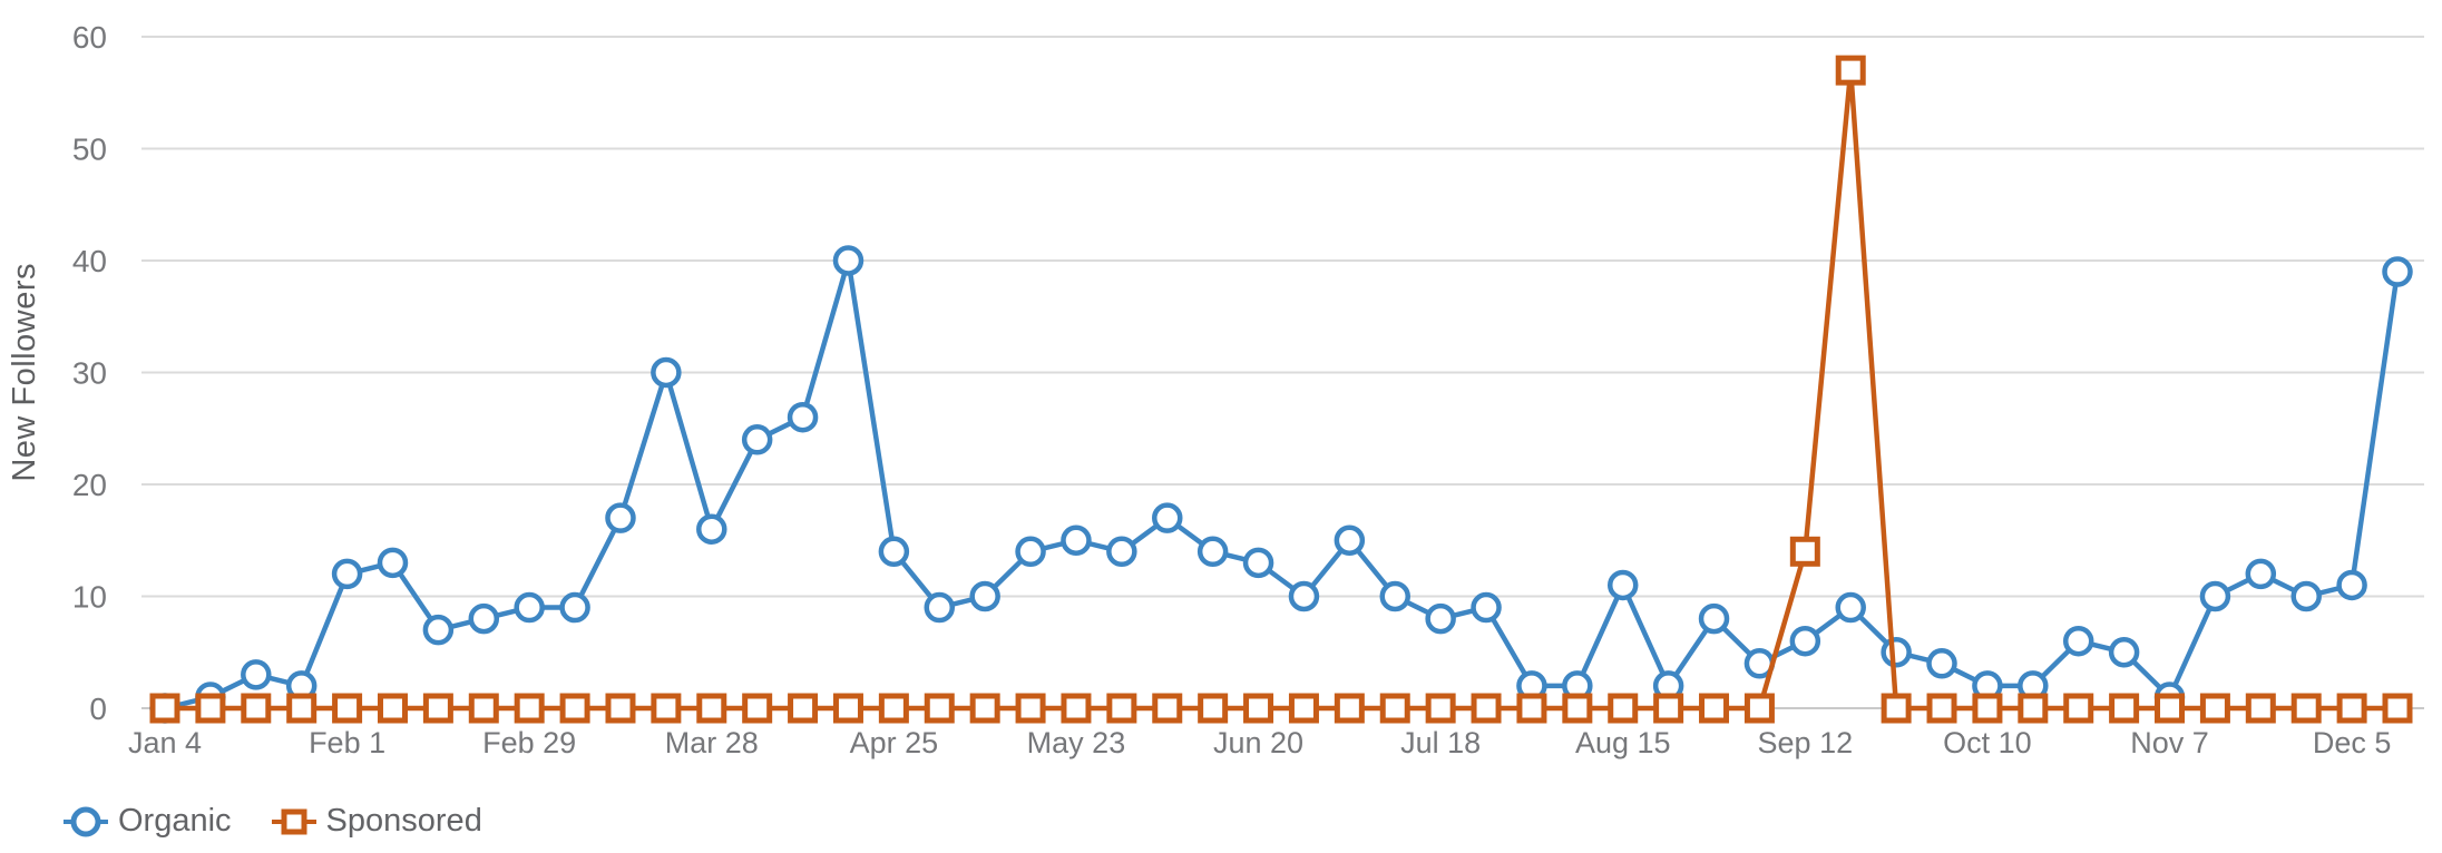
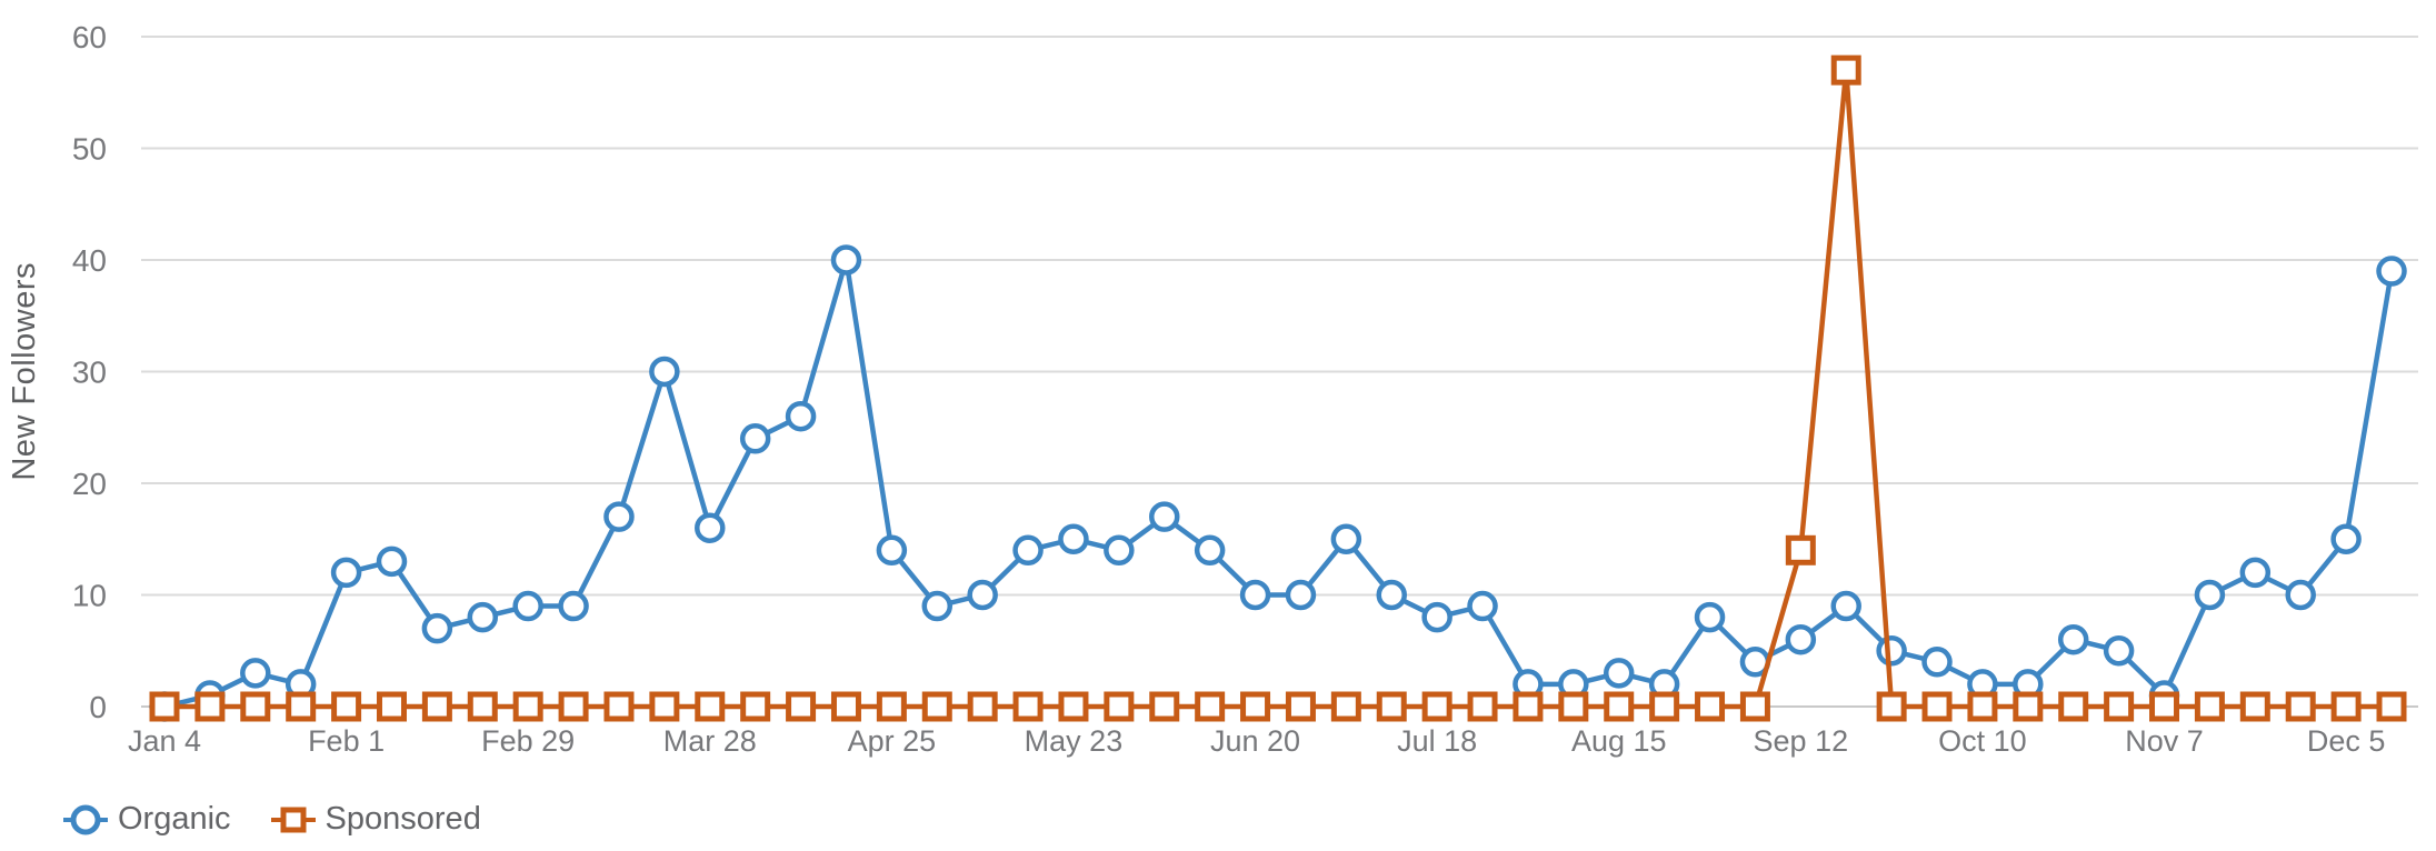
Organic/Jun 20: 13 -> 10
Organic/Aug 15: 11 -> 3
Organic/Dec 5: 11 -> 15
